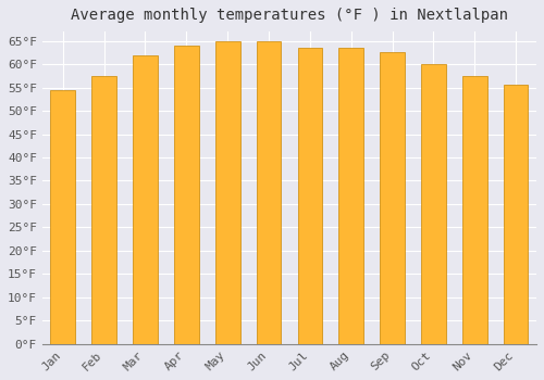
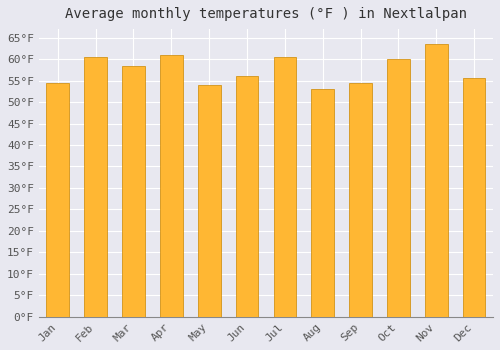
Feb: 57.5°F -> 60.5°F
Mar: 62.0°F -> 58.5°F
Apr: 64.0°F -> 61.0°F
May: 65.0°F -> 54.0°F
Jun: 65.0°F -> 56.0°F
Jul: 63.5°F -> 60.5°F
Aug: 63.5°F -> 53.0°F
Sep: 62.5°F -> 54.5°F
Nov: 57.5°F -> 63.5°F
